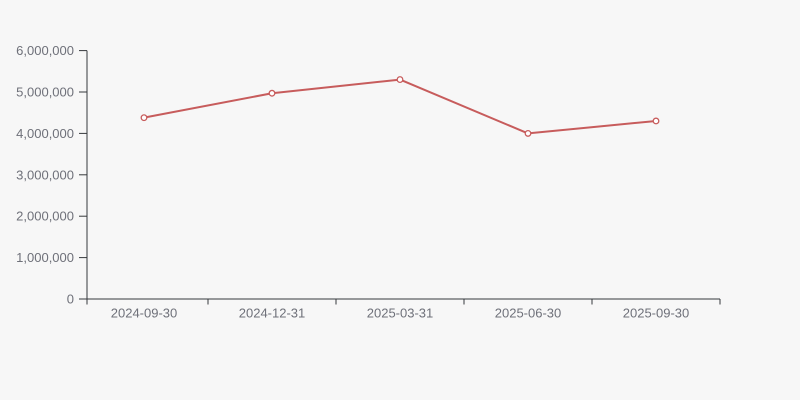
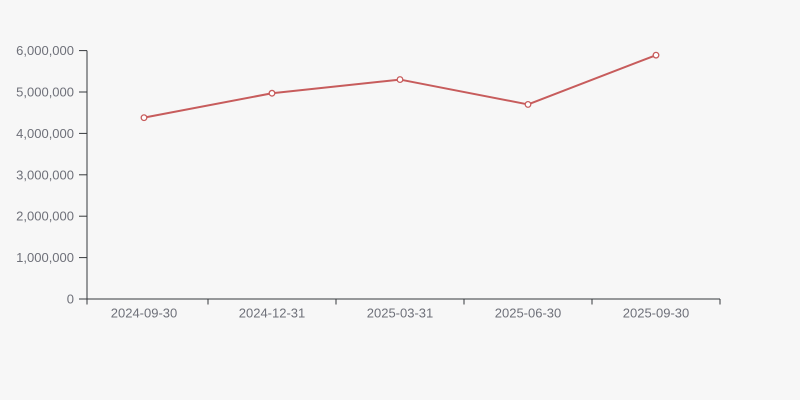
2025-06-30: 4000000 -> 4700000
2025-09-30: 4300000 -> 5900000
